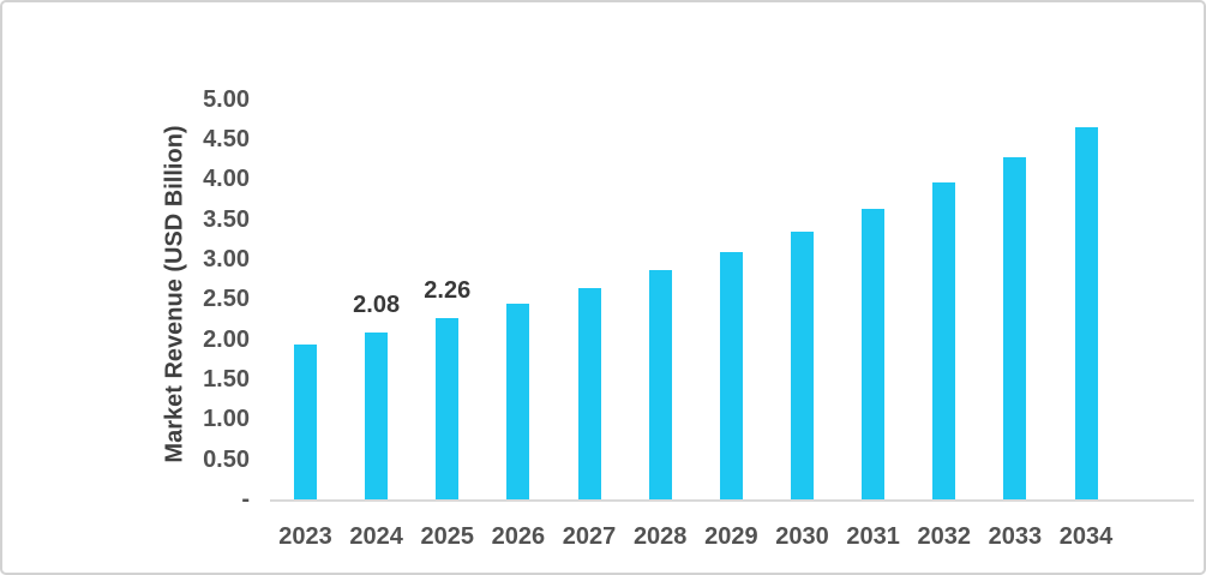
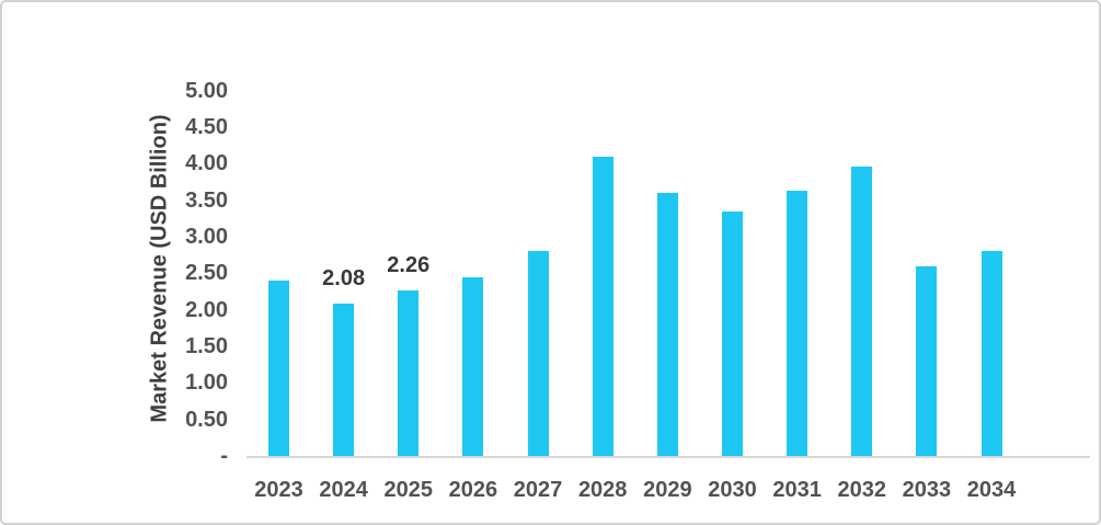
2023: 1.9 -> 2.4
2027: 2.6 -> 2.8
2028: 2.9 -> 4.1
2029: 3.1 -> 3.6
2033: 4.3 -> 2.6
2034: 4.7 -> 2.8
